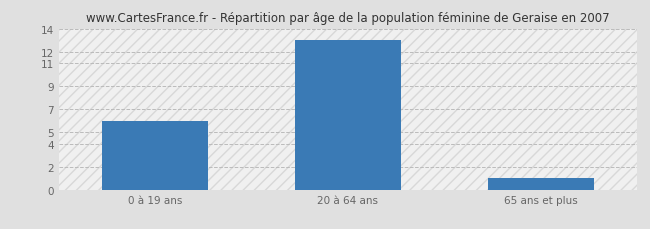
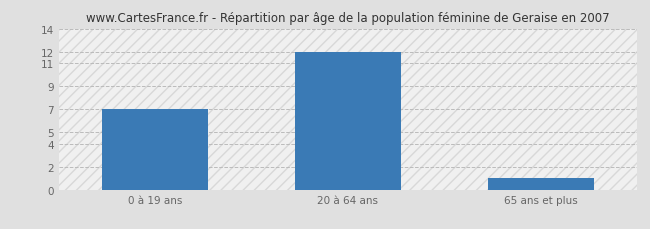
0 à 19 ans: 6 -> 7
20 à 64 ans: 13 -> 12
